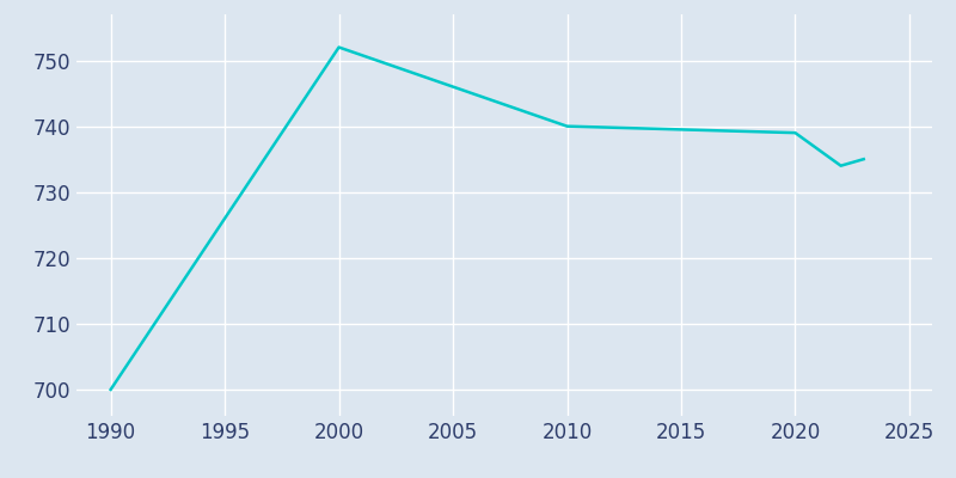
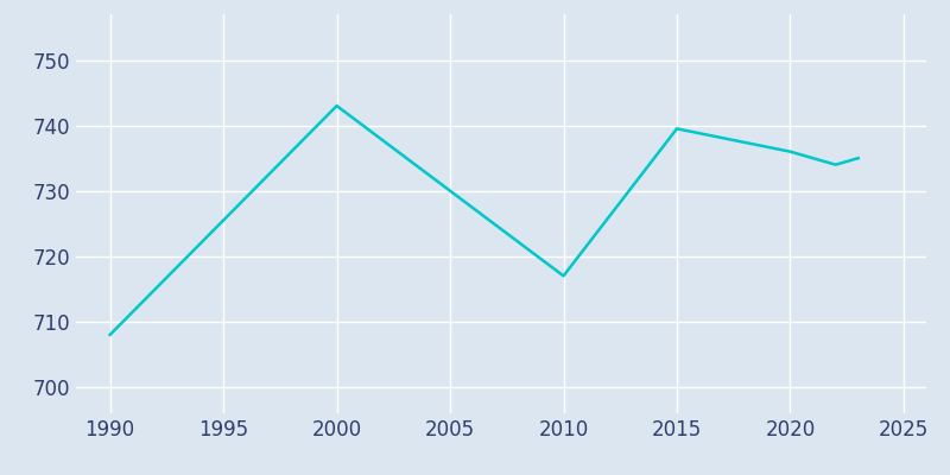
1990: 700.0 -> 708.0
2000: 752.0 -> 743.0
2010: 740.0 -> 717.0
2020: 739.0 -> 736.0
